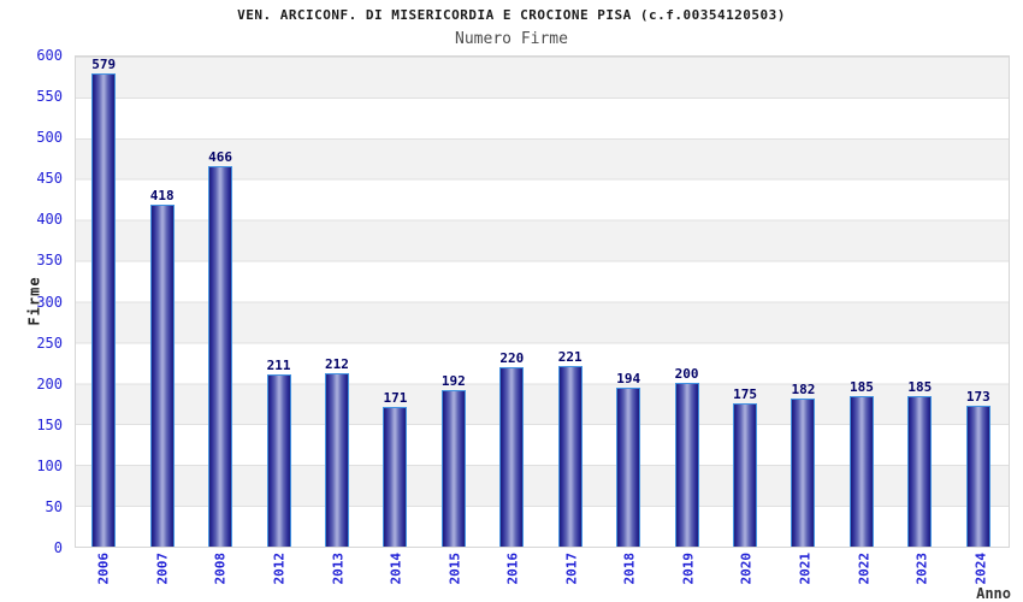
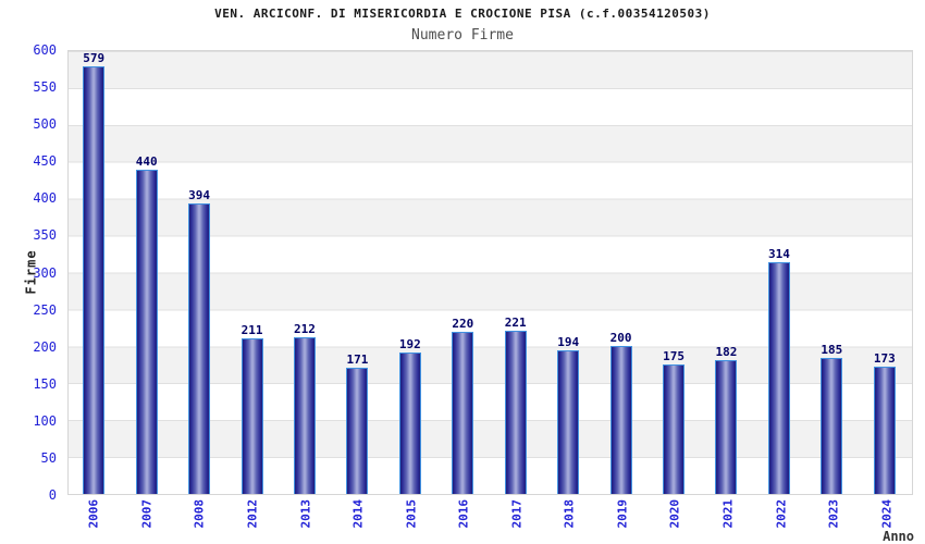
2007: 418 -> 440
2008: 466 -> 394
2022: 185 -> 314
